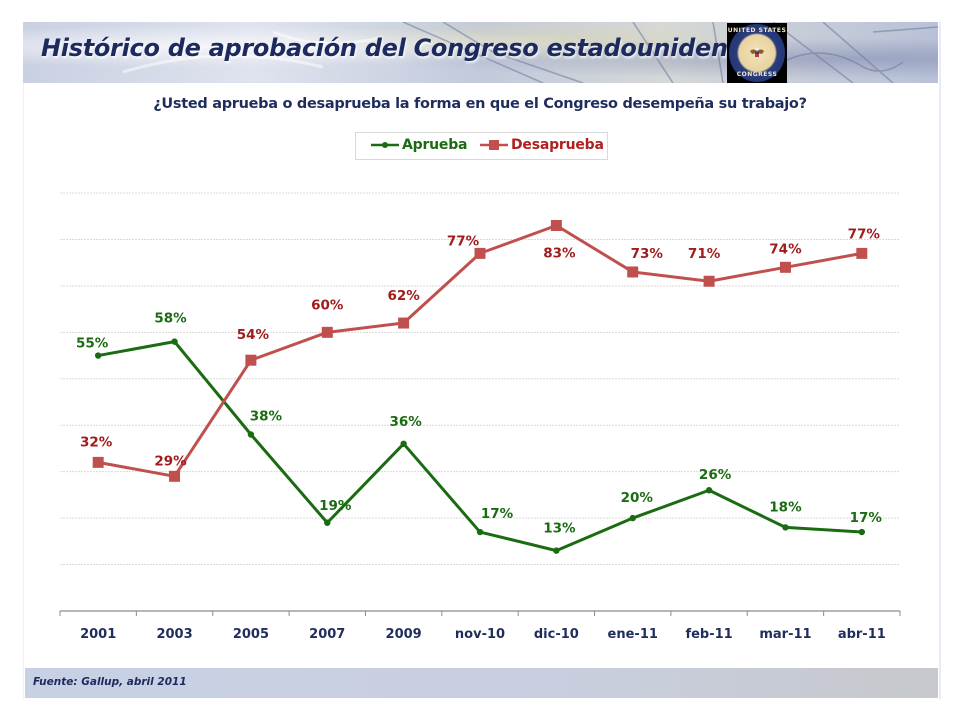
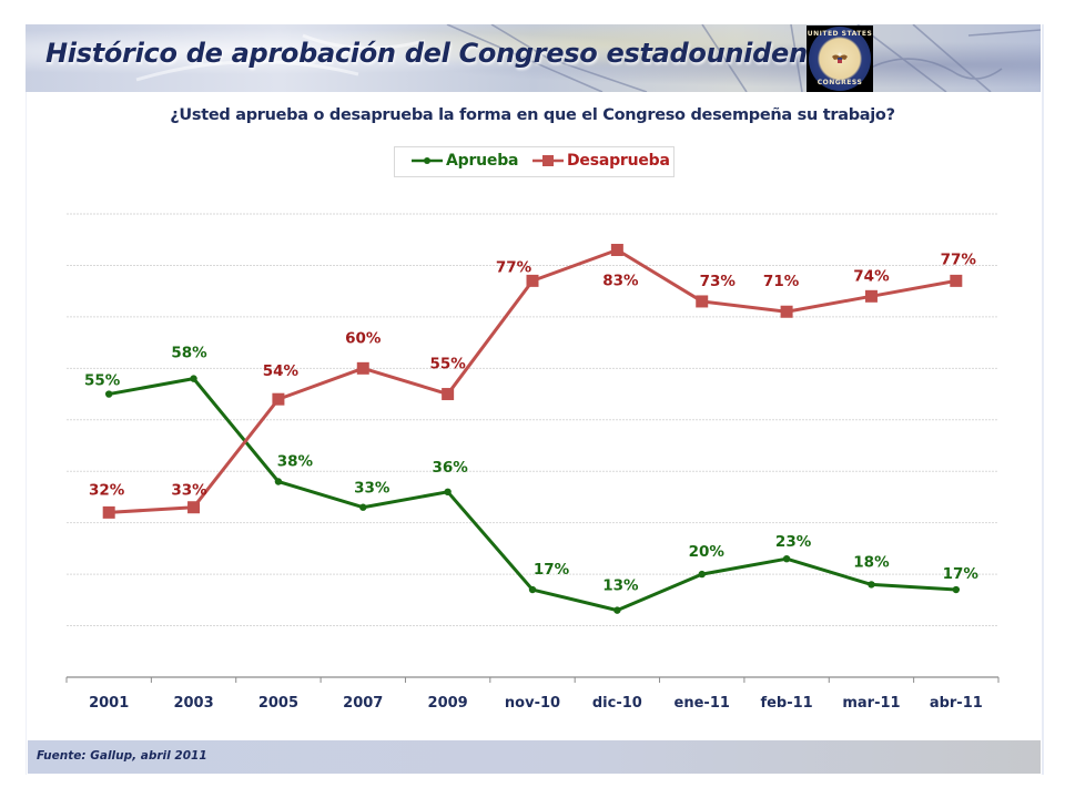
Desaprueba/2003: 29% -> 33%
Aprueba/2007: 19% -> 33%
Desaprueba/2009: 62% -> 55%
Aprueba/feb-11: 26% -> 23%
